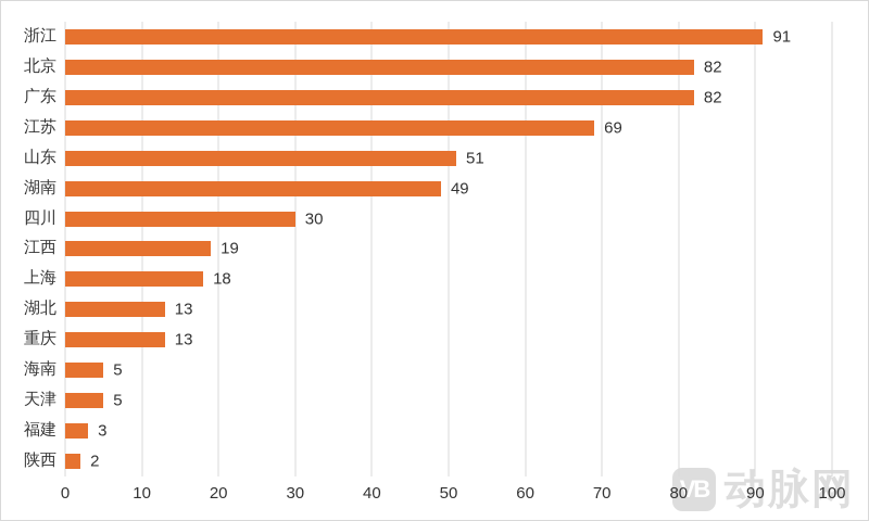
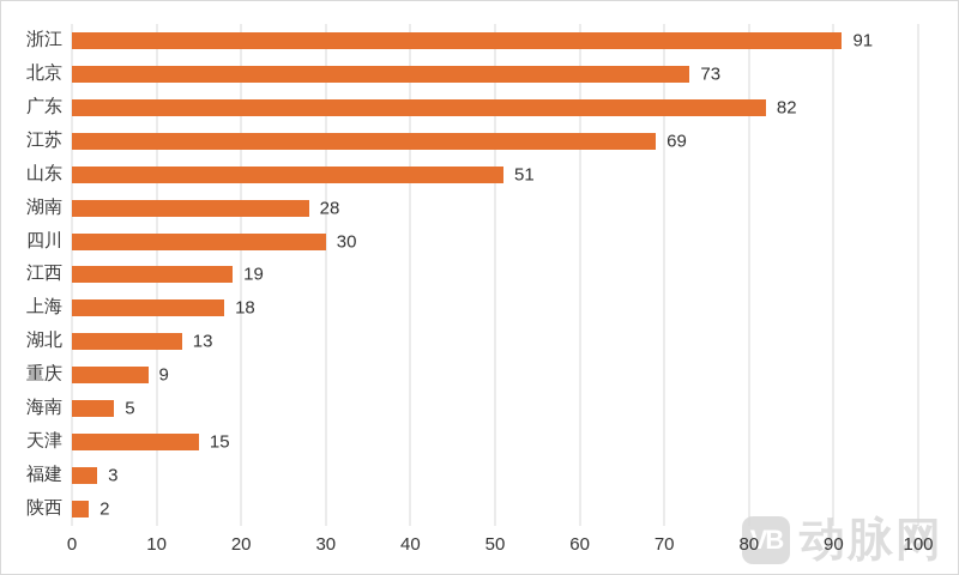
北京: 82 -> 73
湖南: 49 -> 28
重庆: 13 -> 9
天津: 5 -> 15
